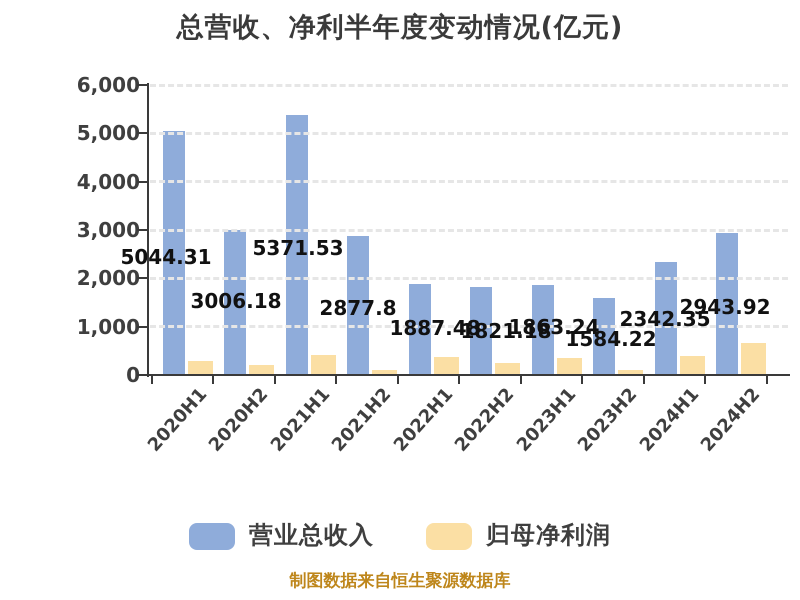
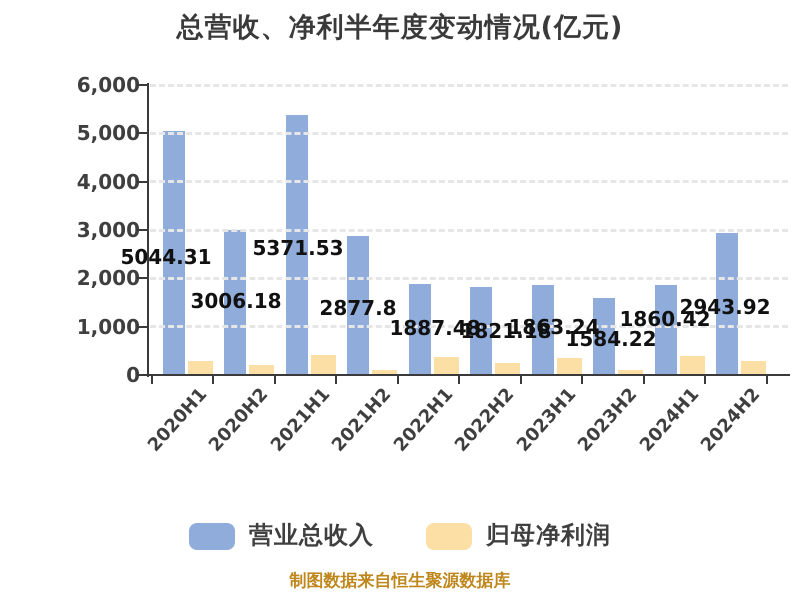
营业总收入/2024H1: 2342.35 -> 1860.42
归母净利润/2024H2: 700 -> 300
